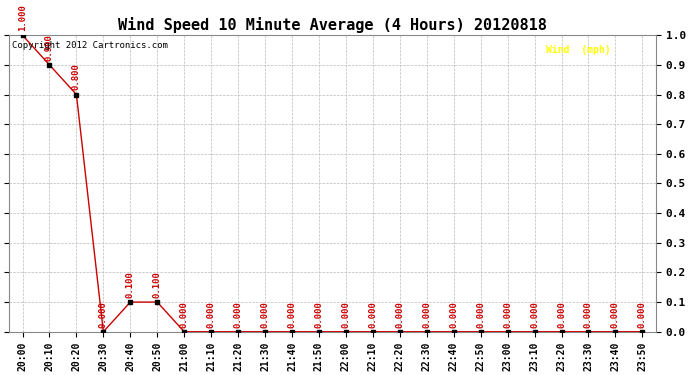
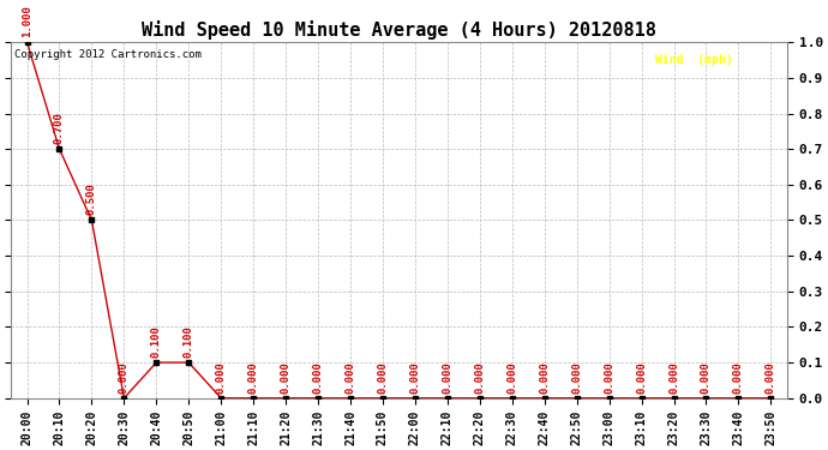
20:10: 0.9 -> 0.7
20:20: 0.800 -> 0.500
